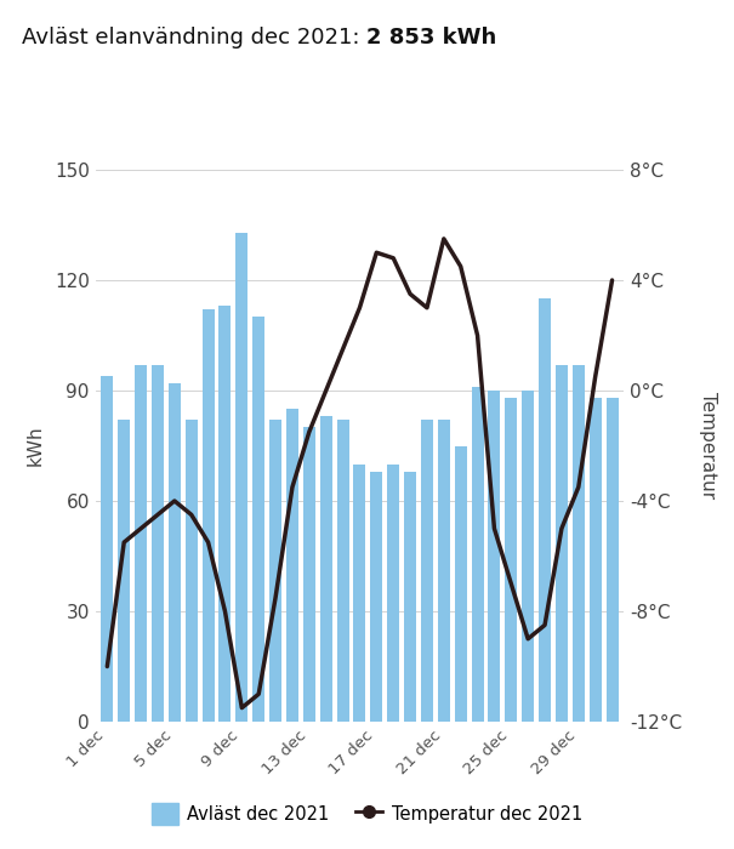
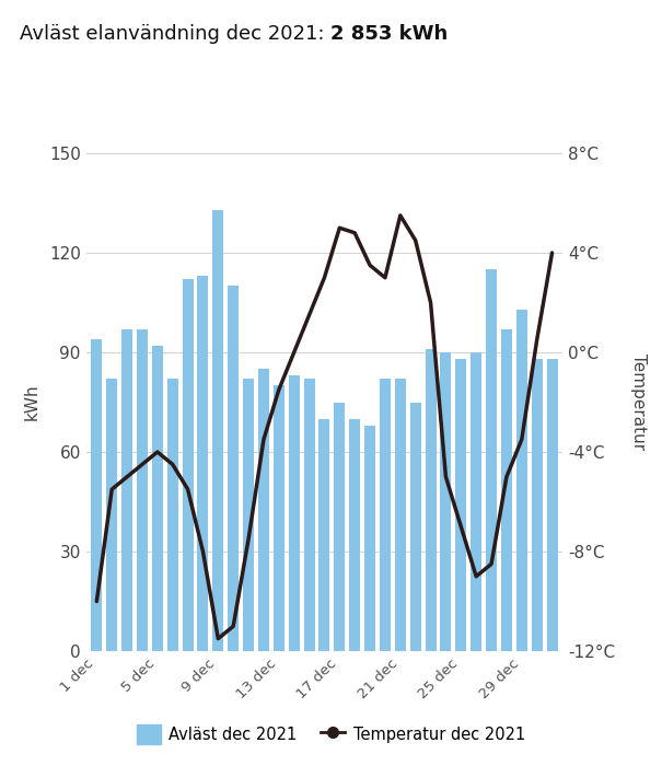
Avläst dec 2021/17 dec: 68 -> 75
Avläst dec 2021/29 dec: 97 -> 103
